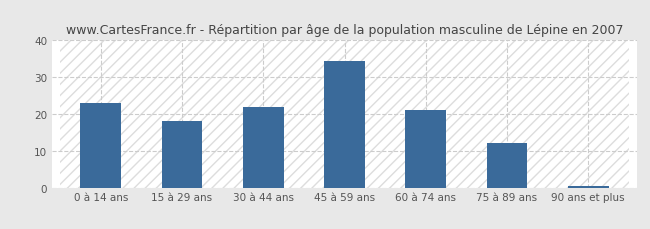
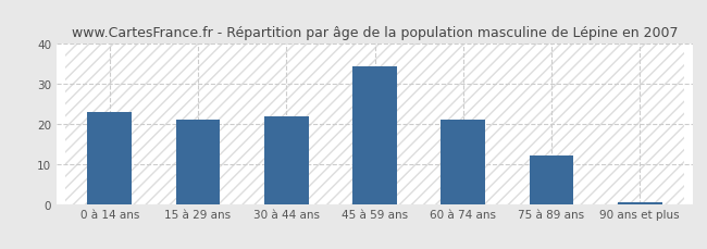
15 à 29 ans: 18.0 -> 21.0
